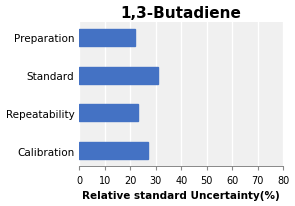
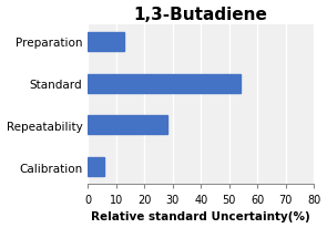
Preparation: 22 -> 13
Standard: 31 -> 54
Repeatability: 23 -> 28
Calibration: 27 -> 6
